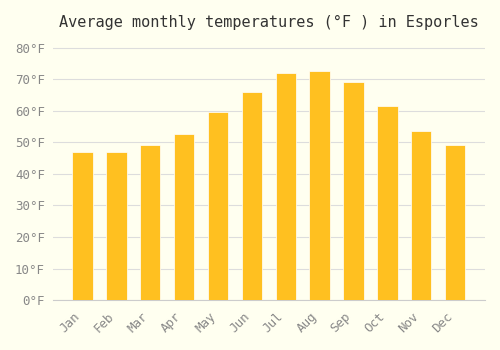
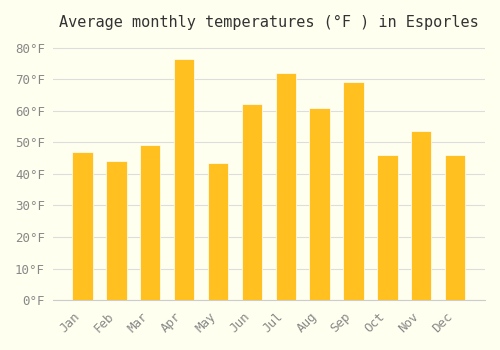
Feb: 47.0°F -> 44.0°F
Apr: 52.5°F -> 76.5°F
May: 59.5°F -> 43.5°F
Jun: 66.0°F -> 62.0°F
Aug: 72.5°F -> 61.0°F
Oct: 61.5°F -> 46.0°F
Dec: 49.0°F -> 46.0°F
